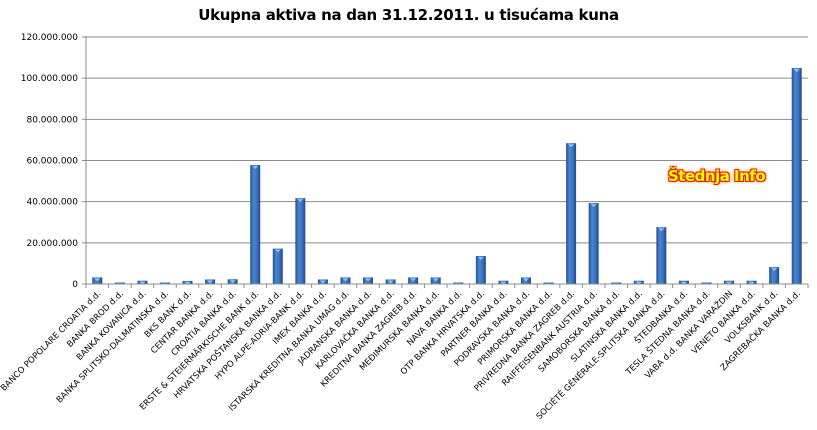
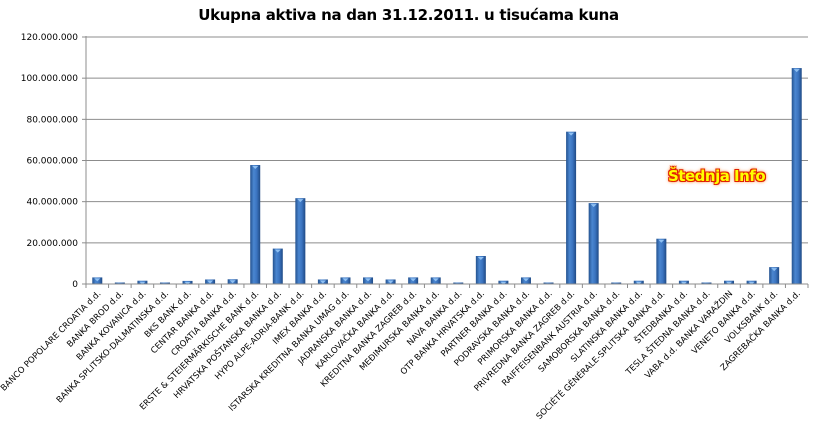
PRIVREDNA BANKA ZAGREB d.d.: 68000000 -> 74000000
SOCIÉTÉ GÉNÉRALE-SPLITSKA BANKA d.d.: 28000000 -> 22000000
